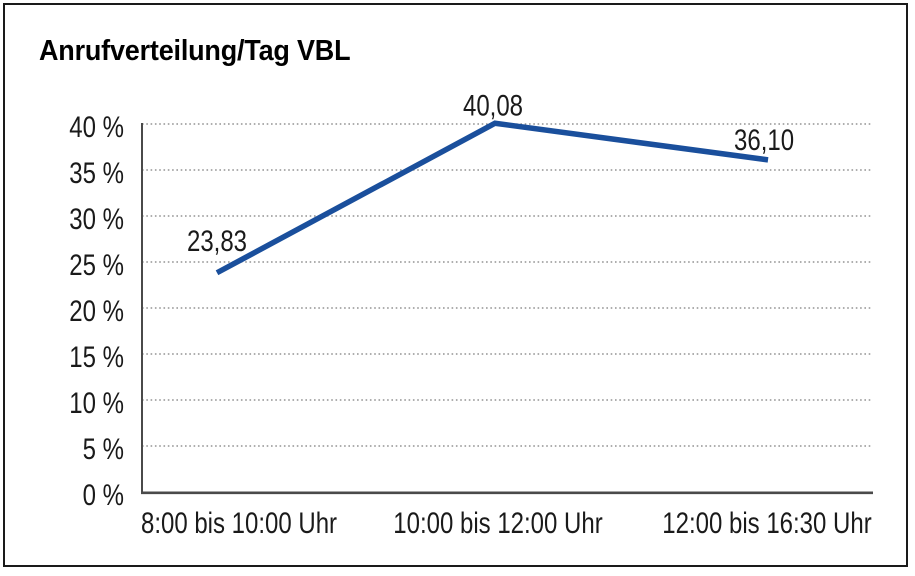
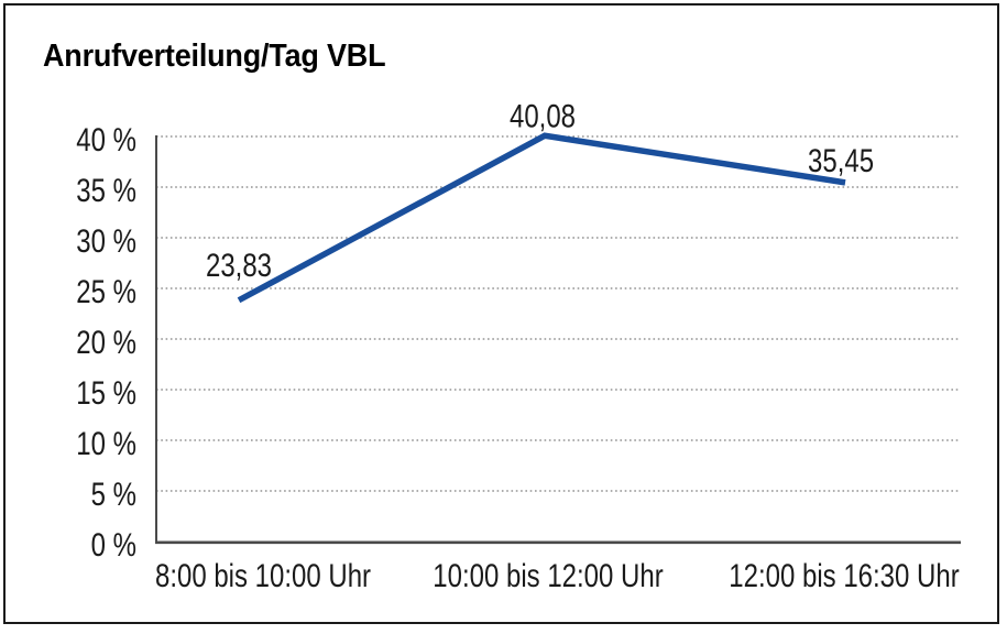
12:00 bis 16:30 Uhr: 36,10 -> 35,45
